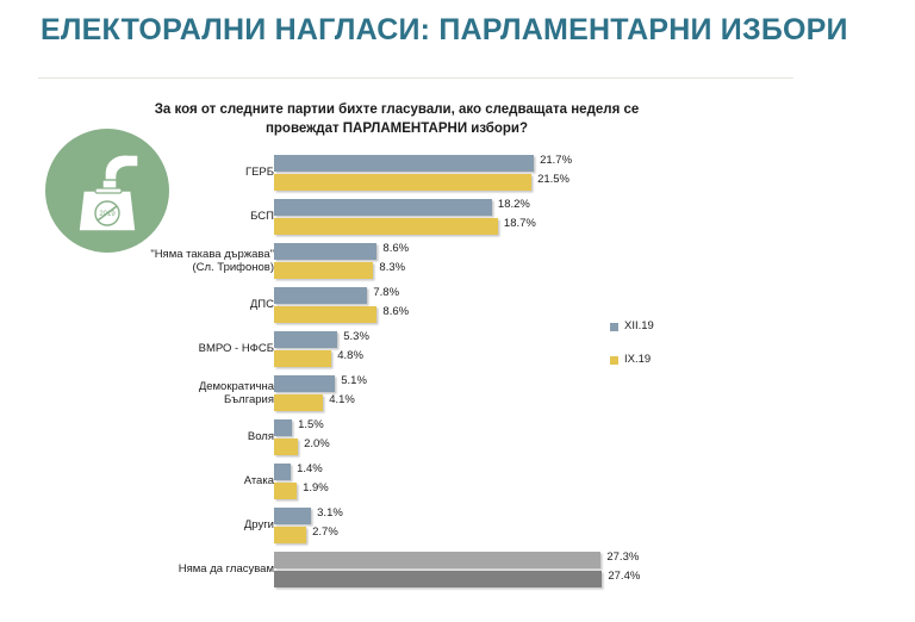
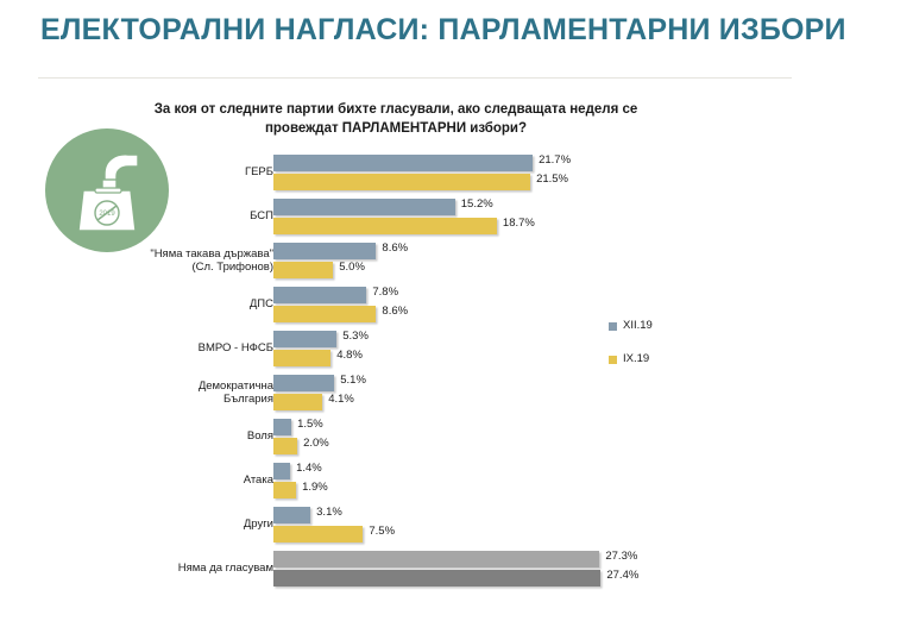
XII.19/БСП: 18.2% -> 15.2%
IX.19/"Няма такава държава" (Сл. Трифонов): 8.3% -> 5.0%
IX.19/Други: 2.7% -> 7.5%
